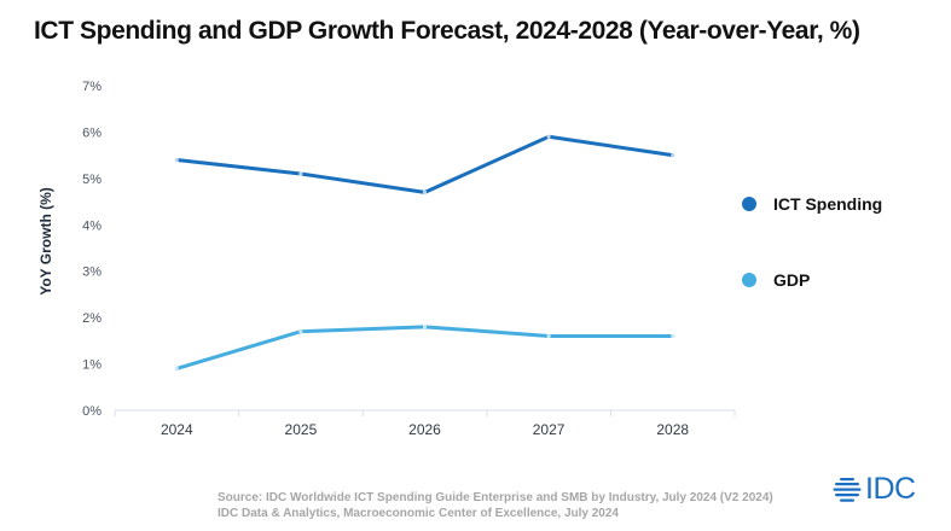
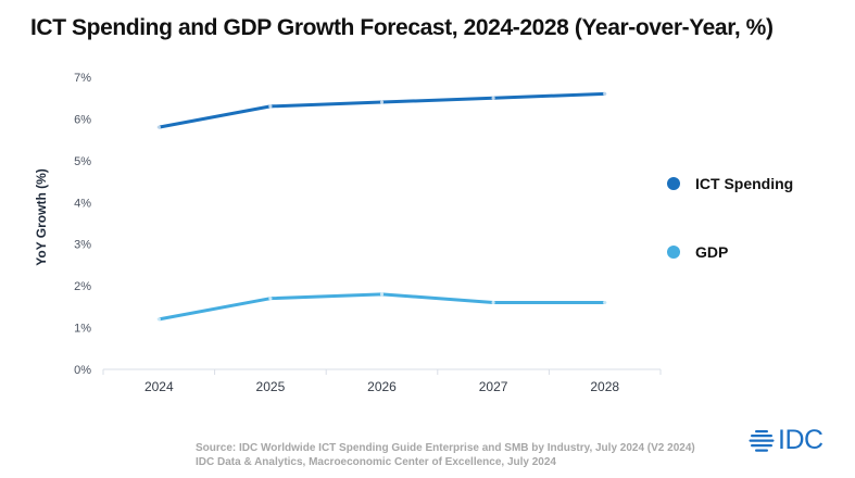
ICT Spending/2024: 5.4% -> 5.8%
GDP/2024: 0.9% -> 1.2%
ICT Spending/2025: 5.1% -> 6.3%
ICT Spending/2026: 4.7% -> 6.4%
ICT Spending/2027: 5.9% -> 6.5%
ICT Spending/2028: 5.5% -> 6.6%
